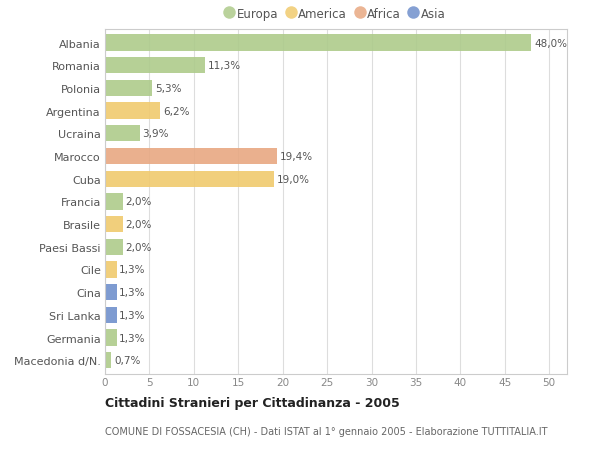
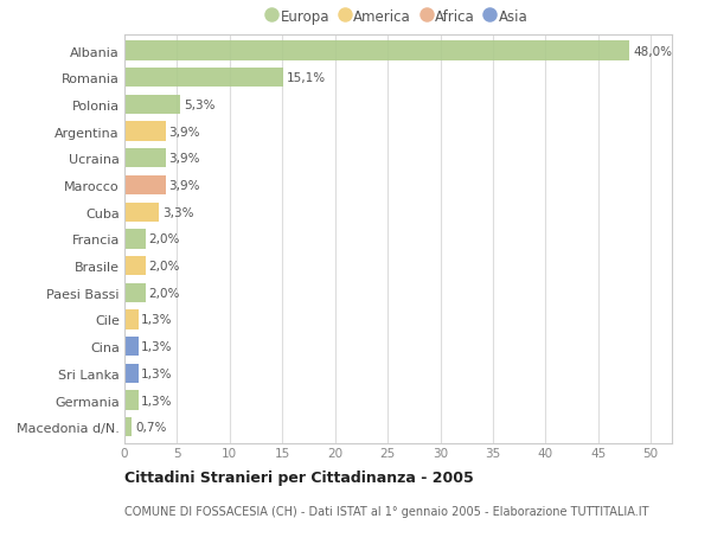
Romania: 11,3% -> 15,1%
Argentina: 6,2% -> 3,9%
Marocco: 19,4% -> 3,9%
Cuba: 19,0% -> 3,3%
